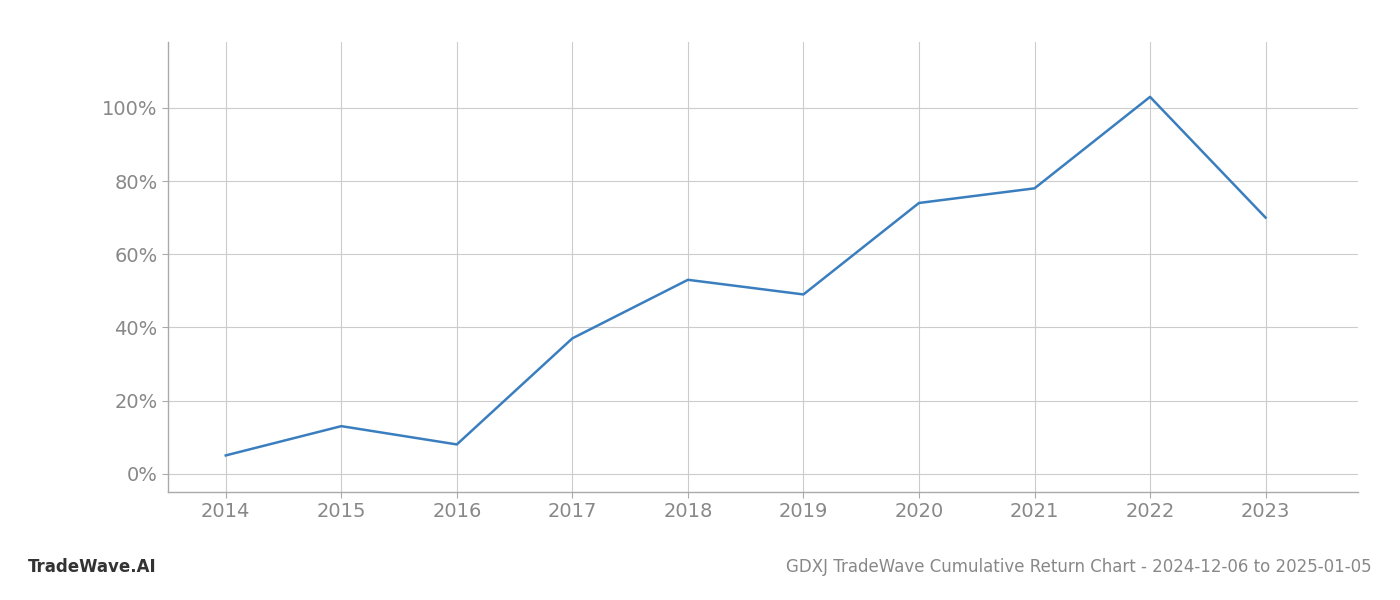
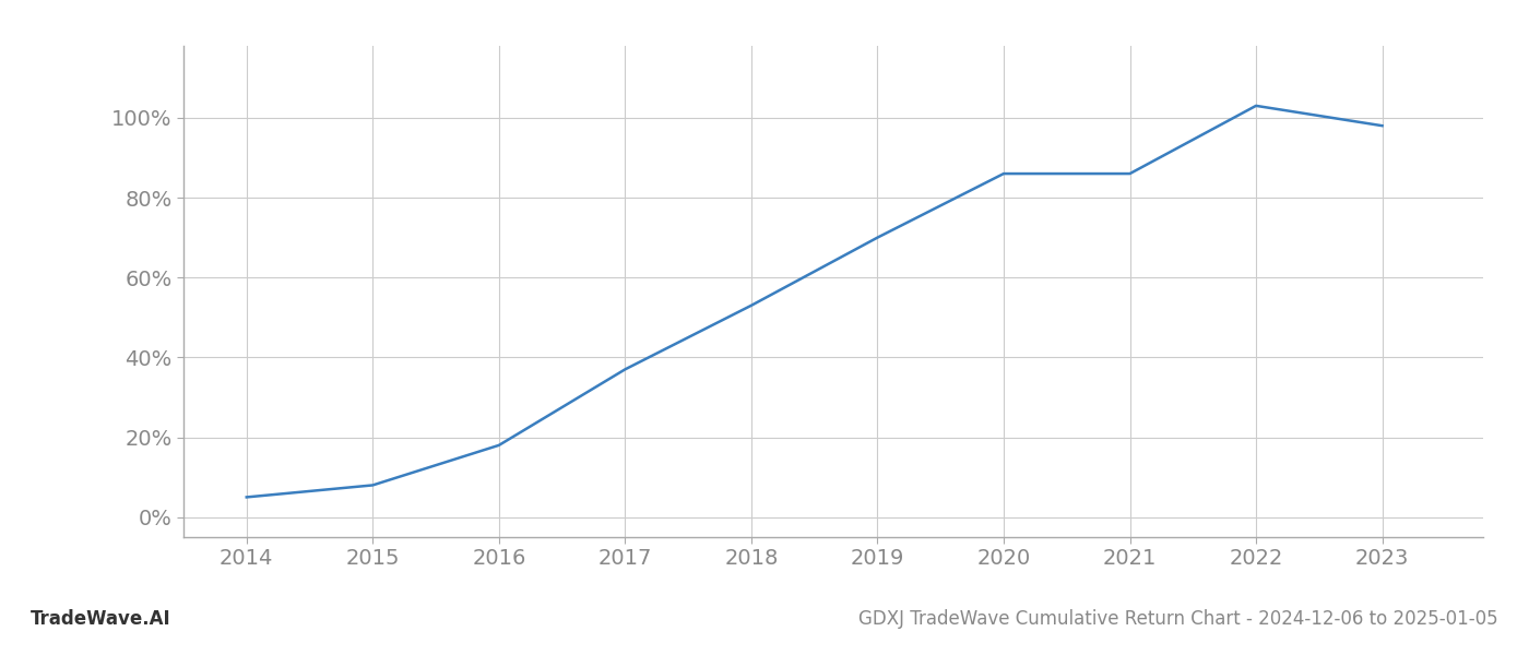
2015: 13% -> 8%
2016: 8% -> 18%
2019: 49% -> 70%
2020: 74% -> 86%
2021: 78% -> 86%
2023: 70% -> 98%
